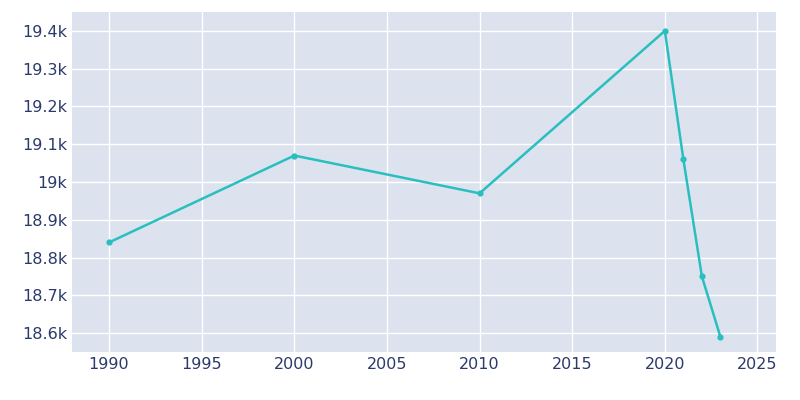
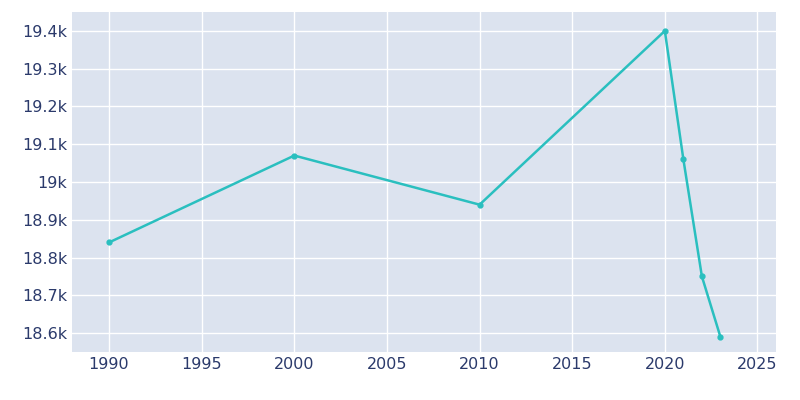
2010: 18.97k -> 18.94k
